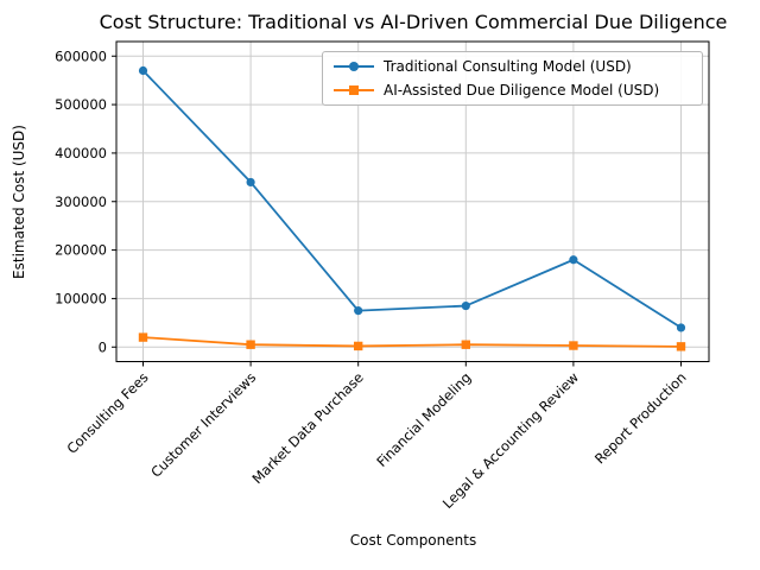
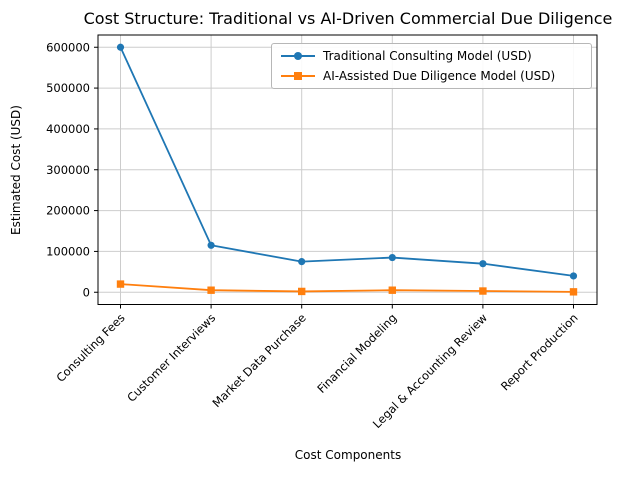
Traditional Consulting Model (USD)/Consulting Fees: 570000 -> 600000
Traditional Consulting Model (USD)/Customer Interviews: 340000 -> 120000
Traditional Consulting Model (USD)/Legal & Accounting Review: 180000 -> 70000
